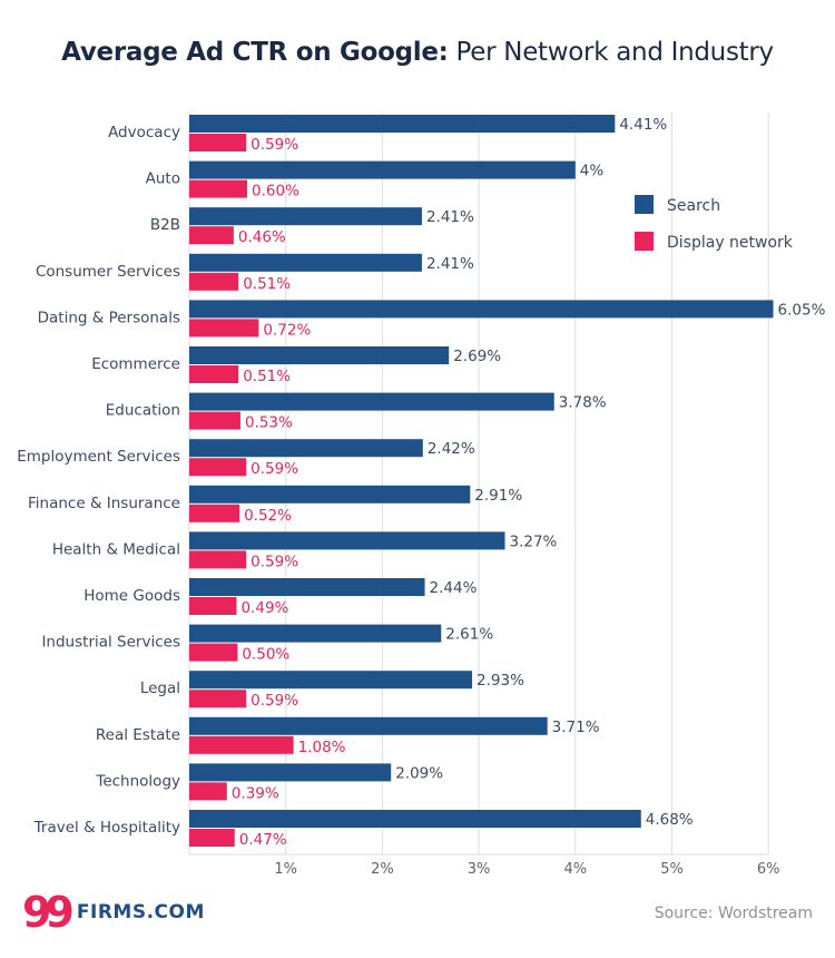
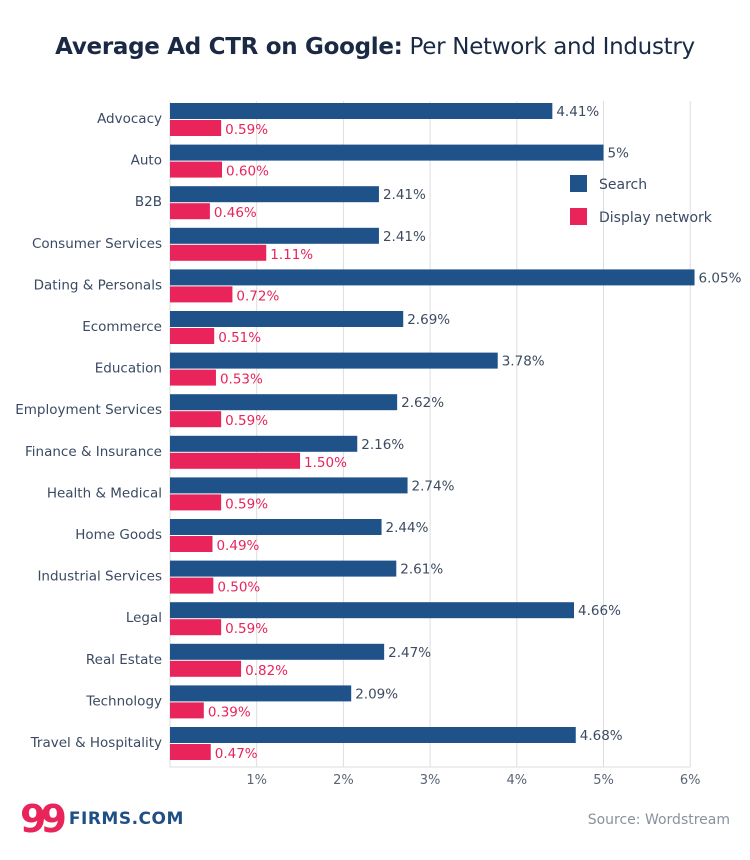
Search/Auto: 4% -> 5%
Display network/Consumer Services: 0.51% -> 1.11%
Search/Employment Services: 2.42% -> 2.62%
Search/Finance & Insurance: 2.91% -> 2.16%
Display network/Finance & Insurance: 0.52% -> 1.50%
Search/Health & Medical: 3.27% -> 2.74%
Search/Legal: 2.93% -> 4.66%
Search/Real Estate: 3.71% -> 2.47%
Display network/Real Estate: 1.08% -> 0.82%
